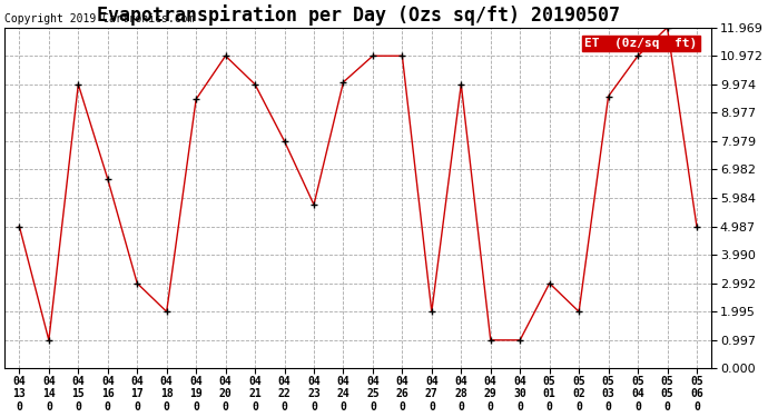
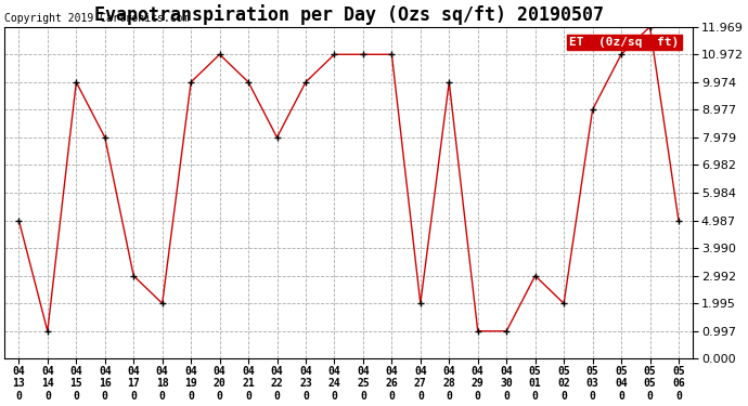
04 16 0: 6.65 -> 7.98
04 19 0: 9.45 -> 9.97
04 23 0: 5.75 -> 9.97
04 24 0: 10.05 -> 10.97
05 03 0: 9.55 -> 8.98
